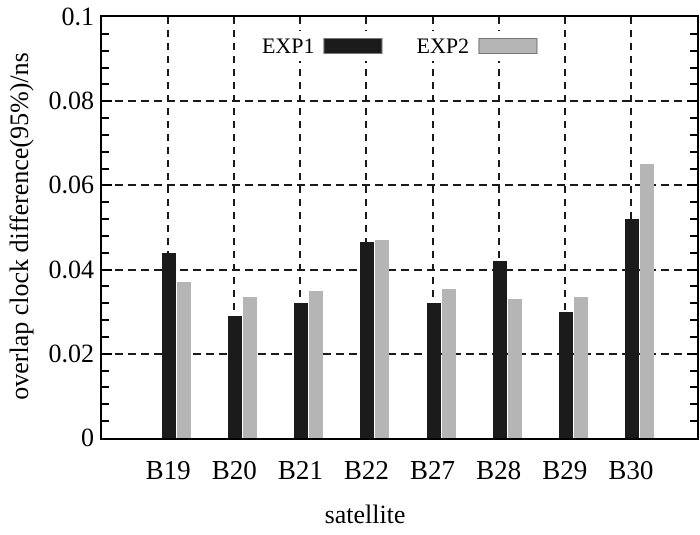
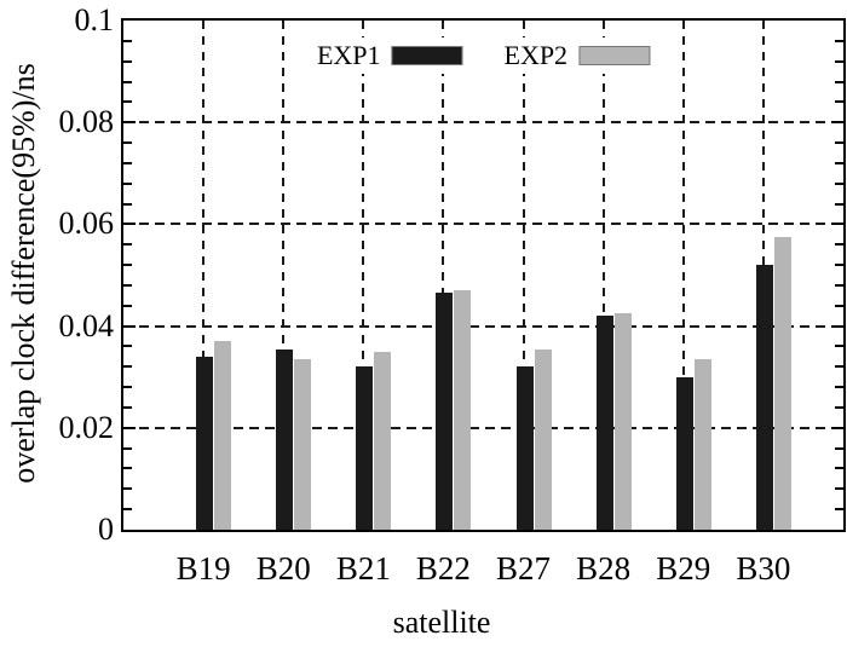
EXP1/B19: 0.044 -> 0.034
EXP1/B20: 0.029 -> 0.035
EXP2/B28: 0.033 -> 0.043
EXP2/B30: 0.065 -> 0.058
